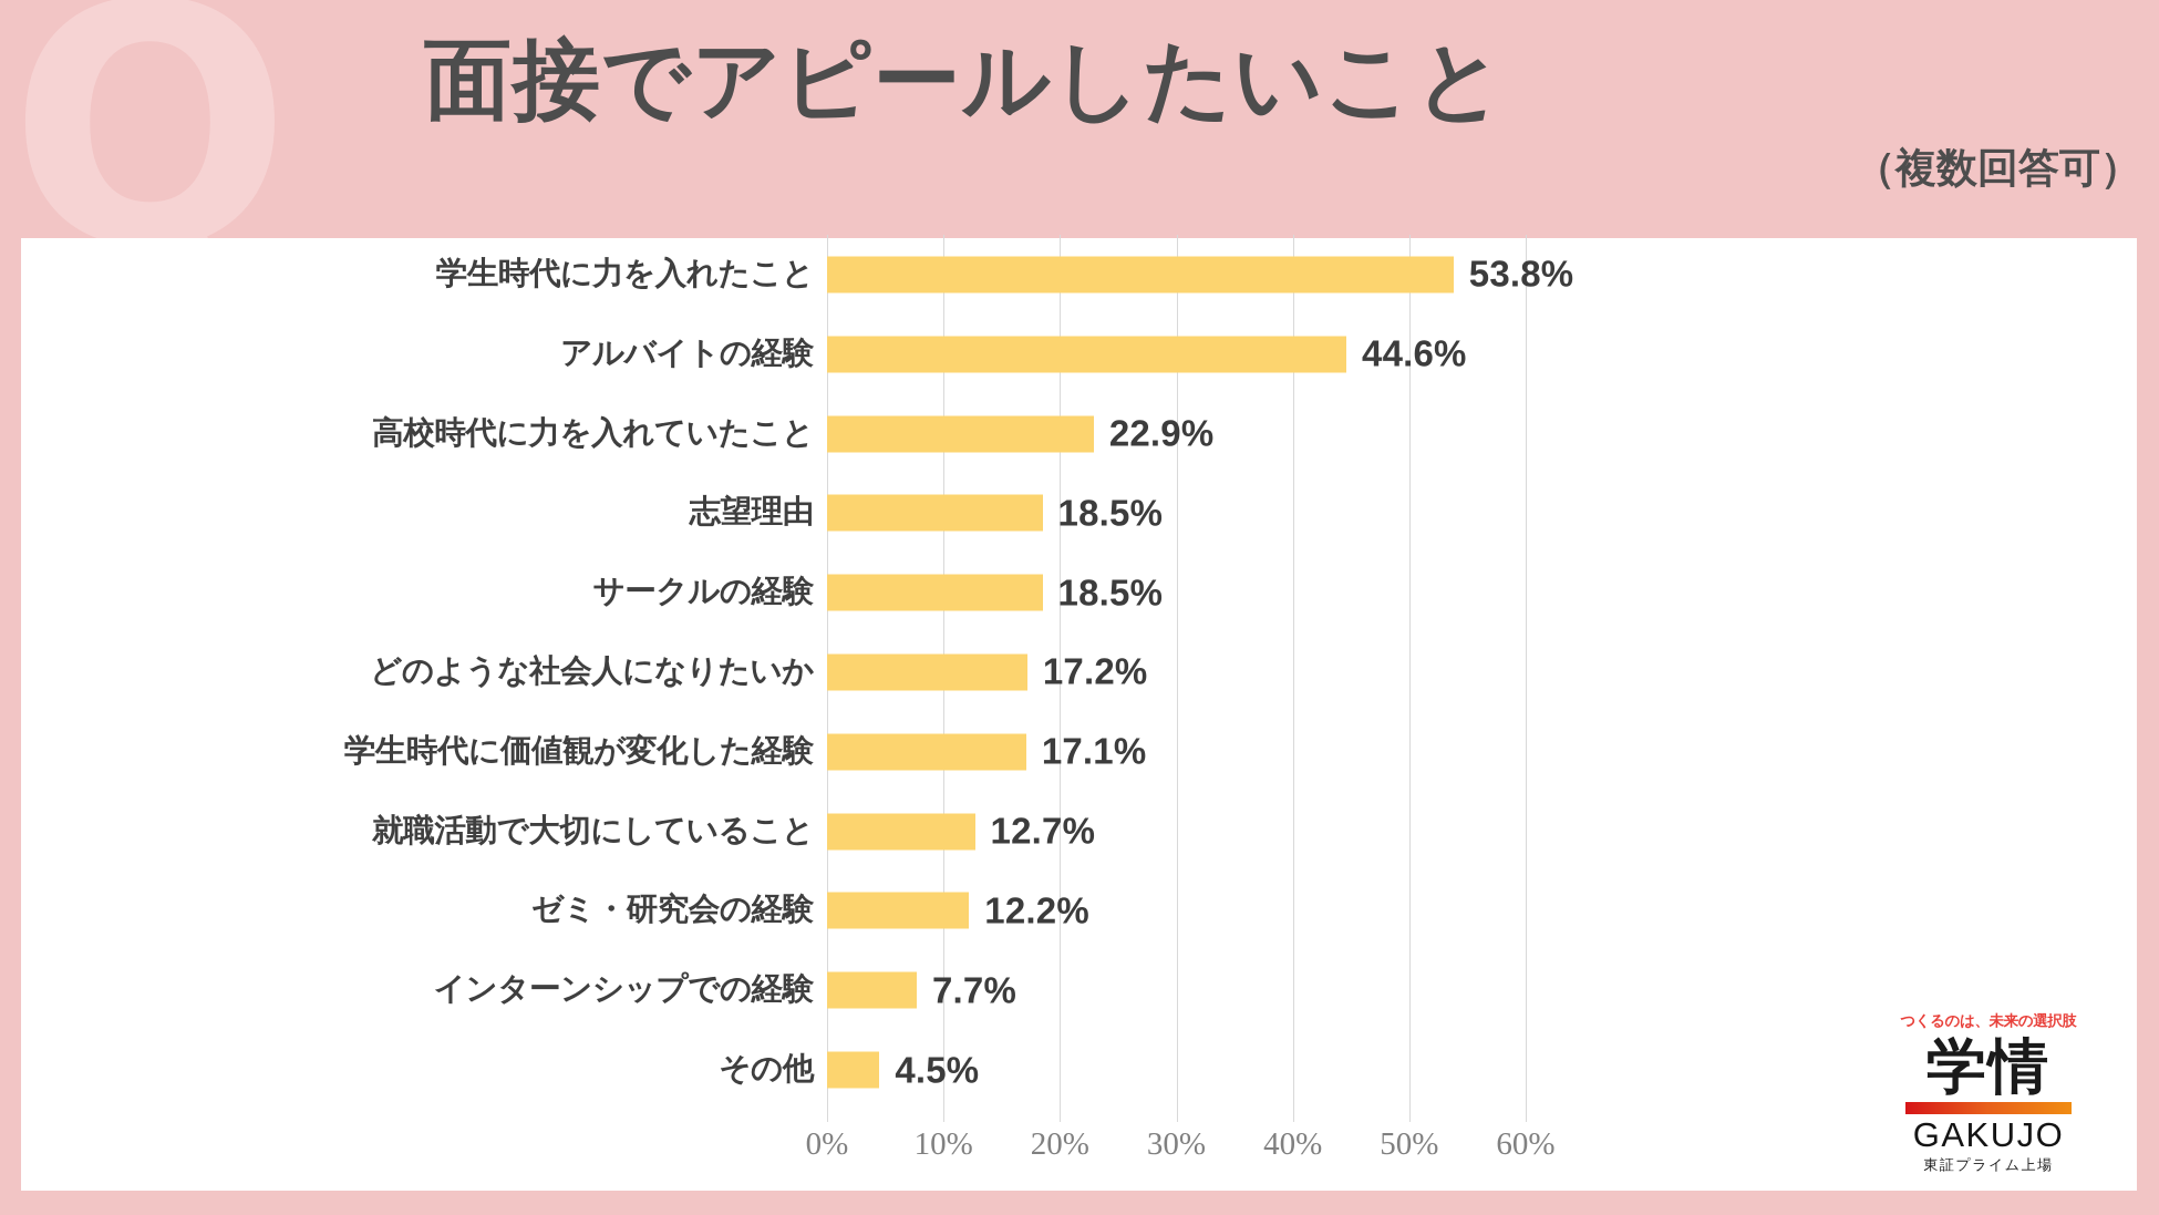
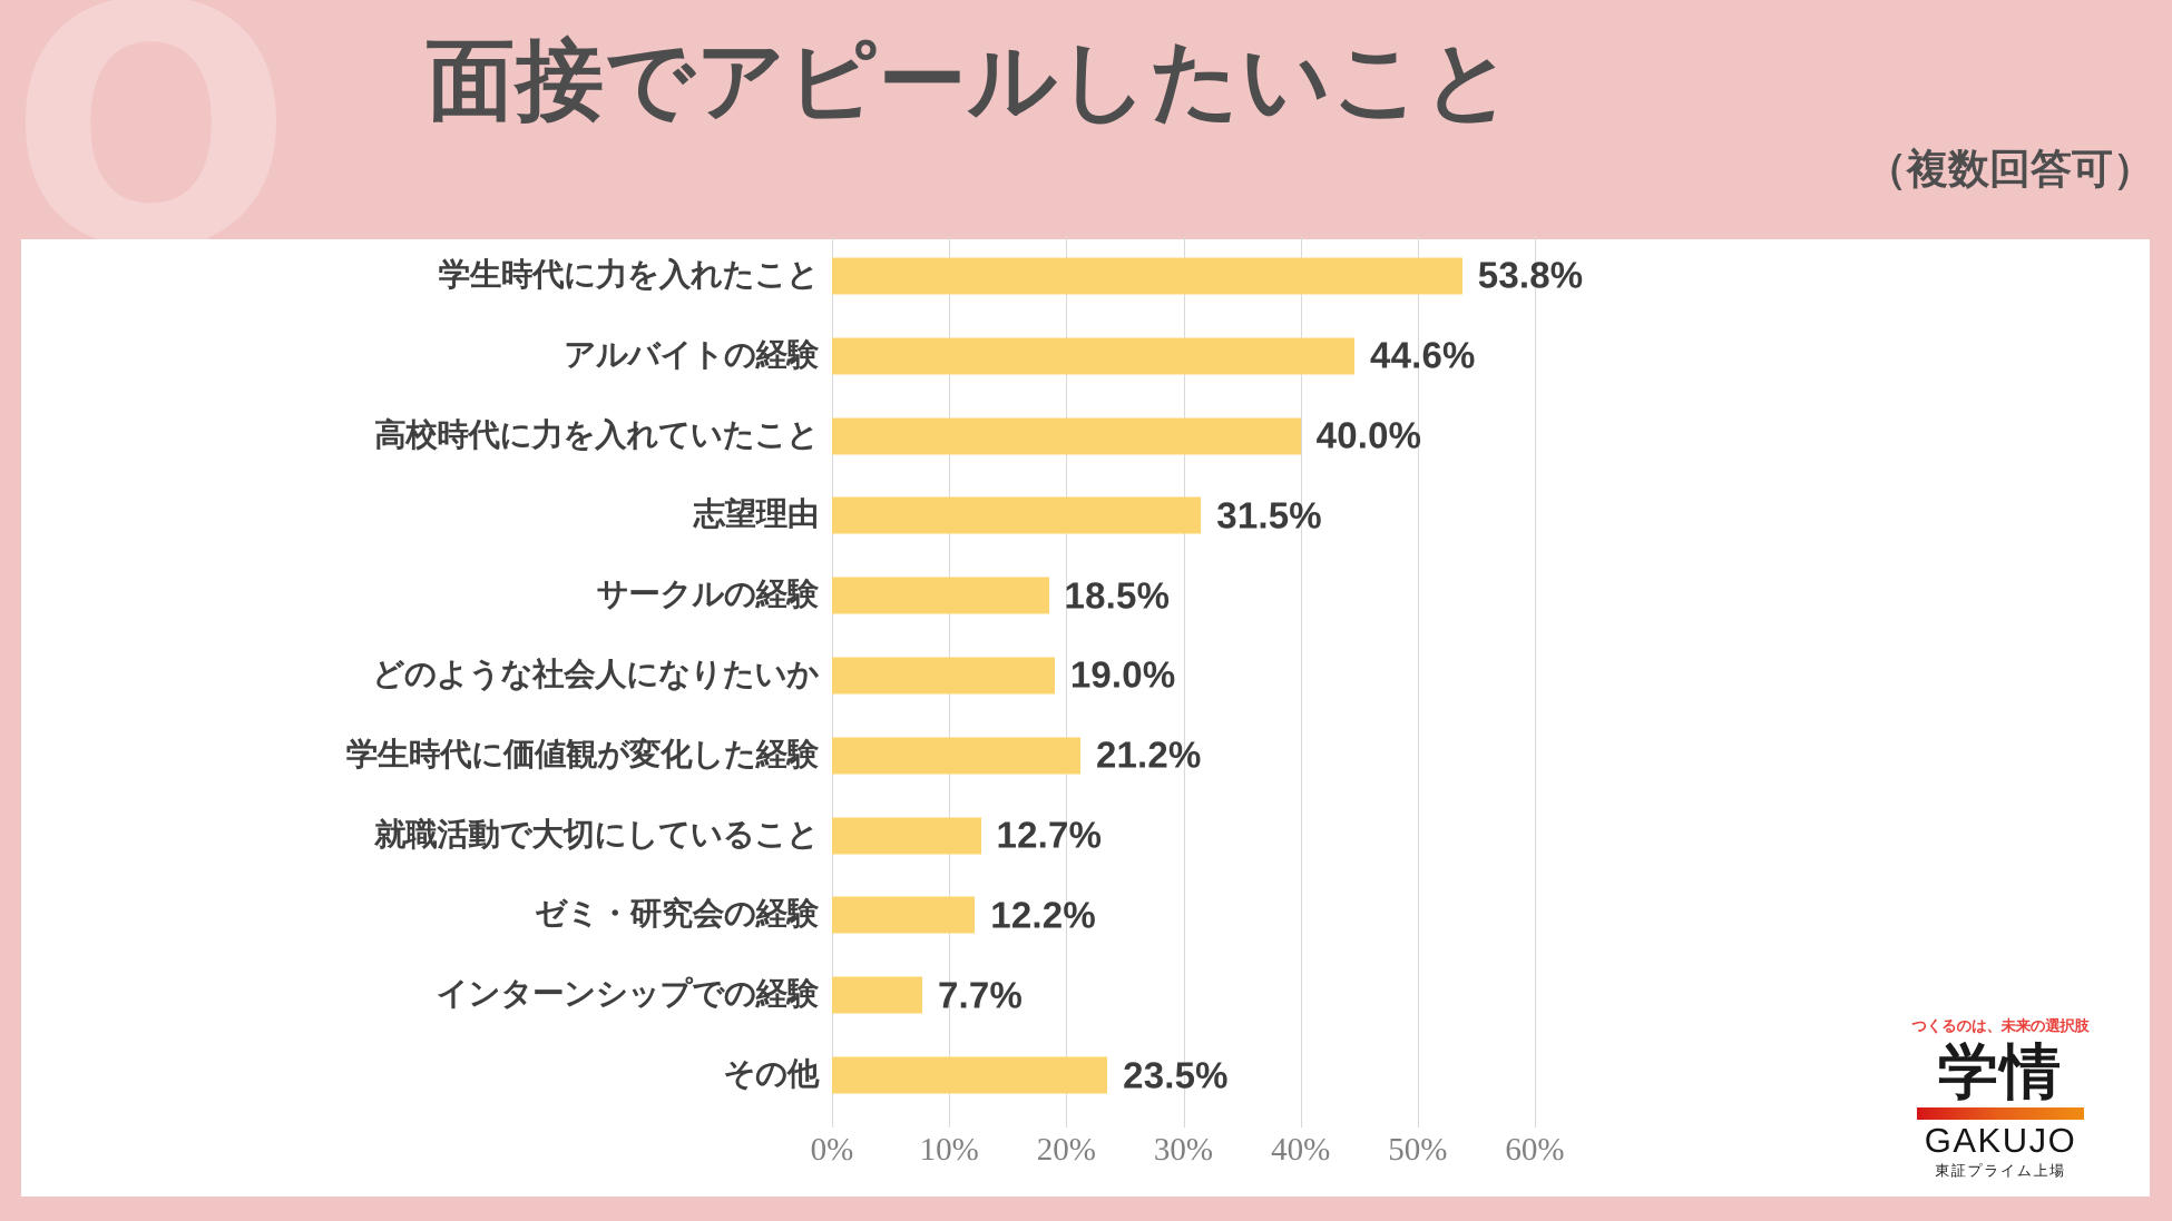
高校時代に力を入れていたこと: 22.9% -> 40.0%
志望理由: 18.5% -> 31.5%
どのような社会人になりたいか: 17.2% -> 19.0%
学生時代に価値観が変化した経験: 17.1% -> 21.2%
その他: 4.5% -> 23.5%
